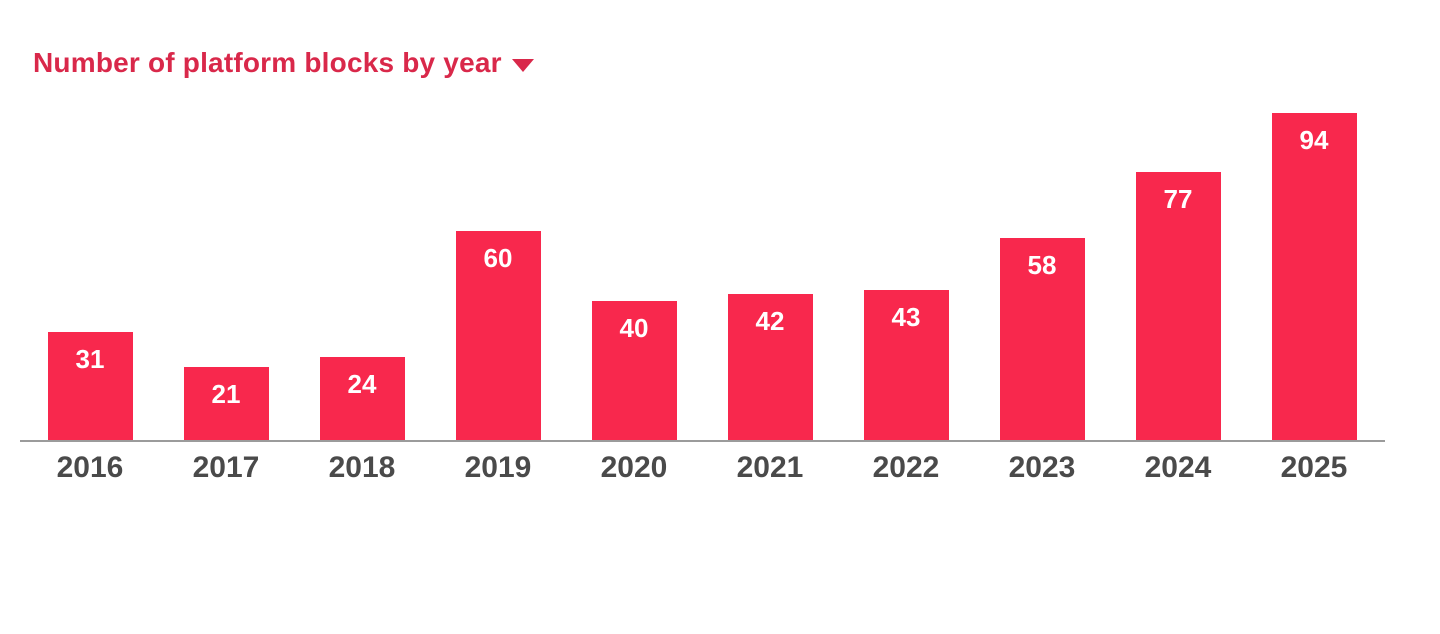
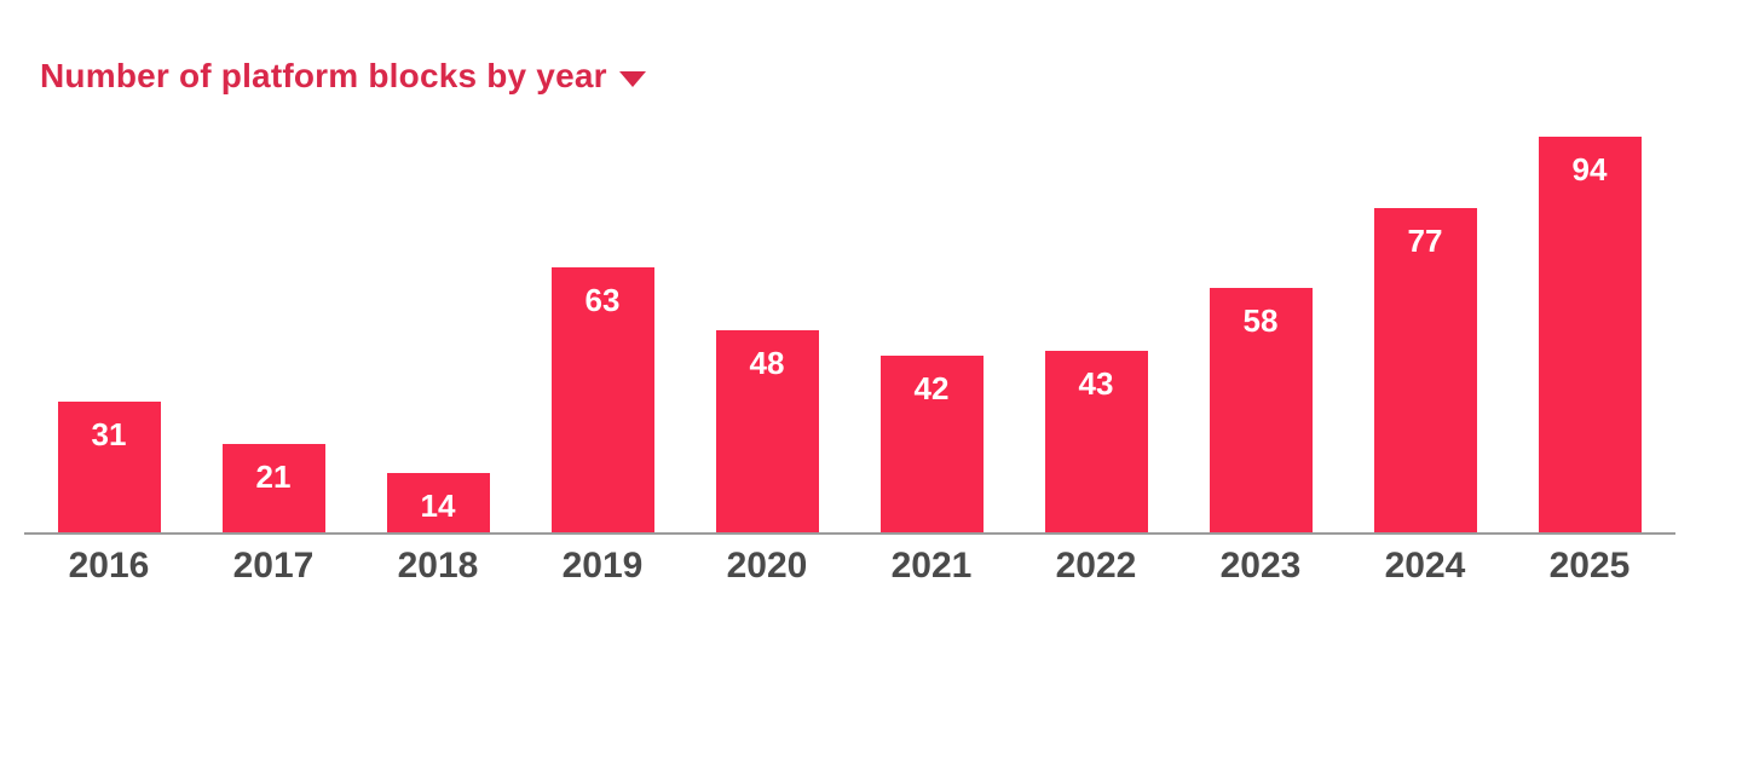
2018: 24 -> 14
2019: 60 -> 63
2020: 40 -> 48
